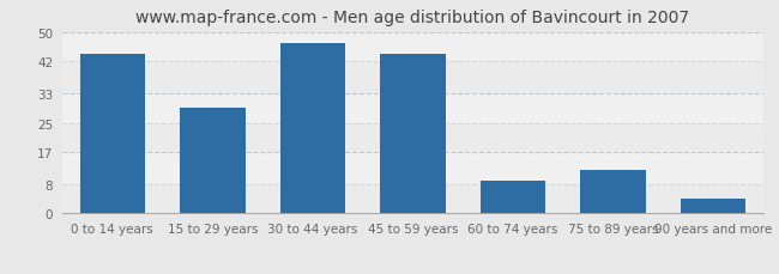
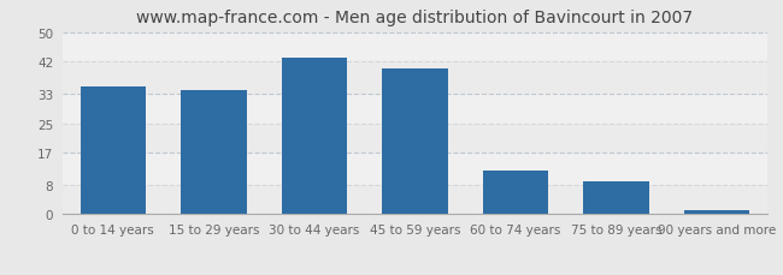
0 to 14 years: 44 -> 35
15 to 29 years: 29 -> 34
30 to 44 years: 47 -> 43
45 to 59 years: 44 -> 40
60 to 74 years: 9 -> 12
75 to 89 years: 12 -> 9
90 years and more: 4 -> 1
